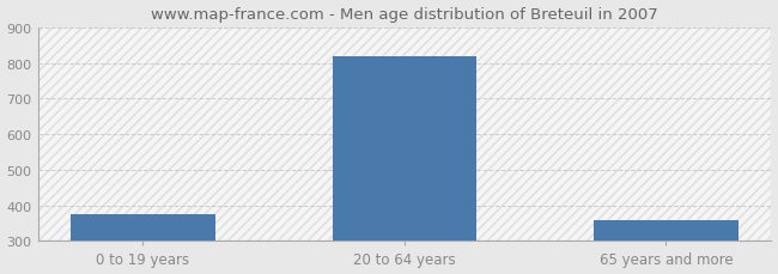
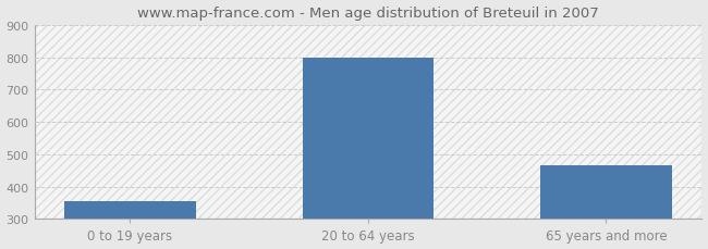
0 to 19 years: 375 -> 355
20 to 64 years: 820 -> 800
65 years and more: 358 -> 465
